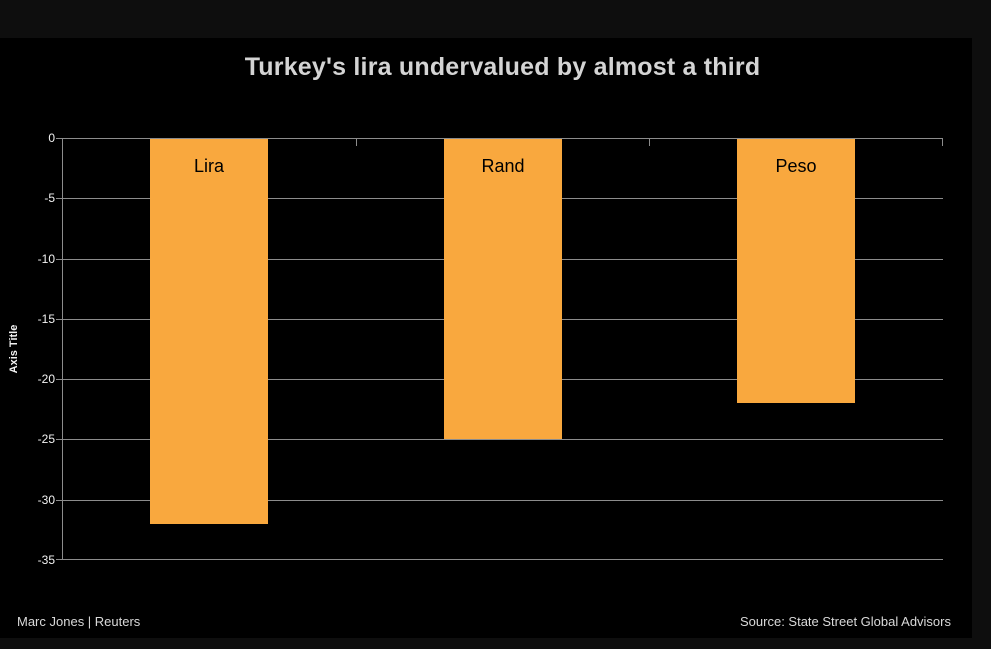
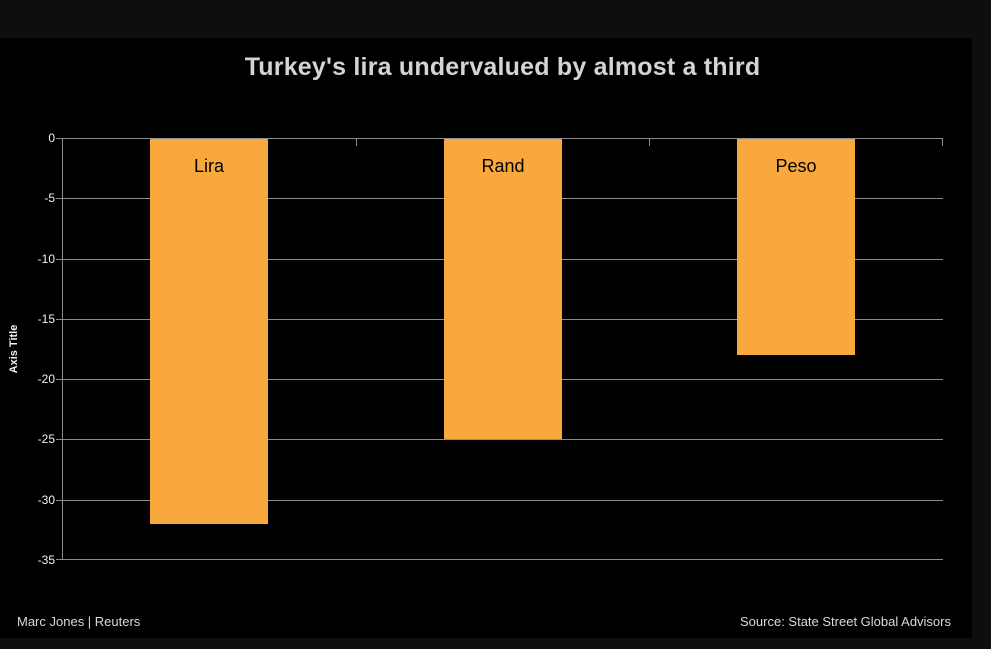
Peso: -22 -> -18
